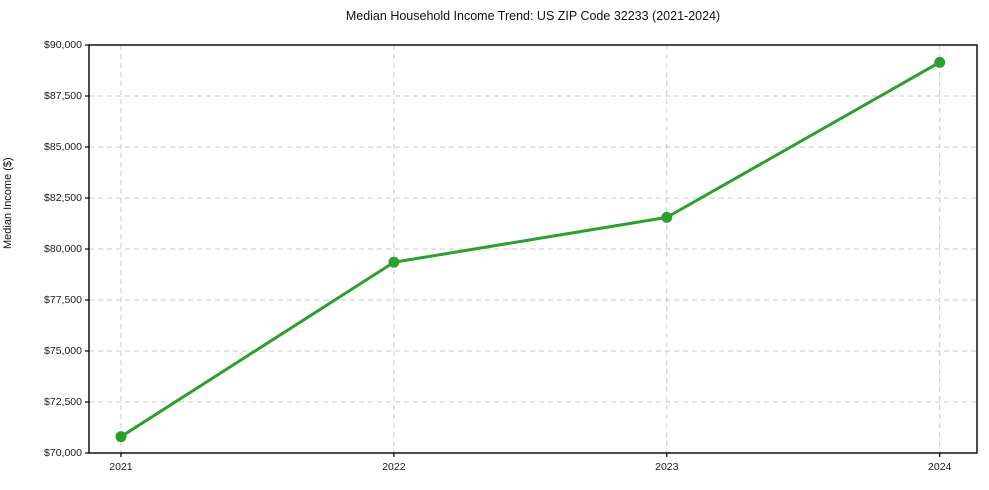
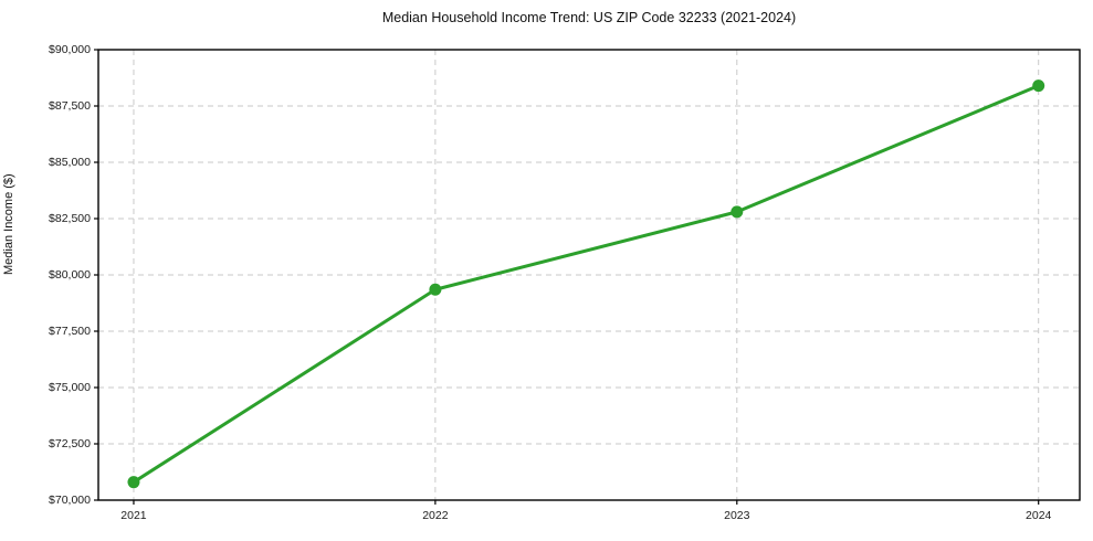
2023: $81600 -> $82800
2024: $89200 -> $88400
